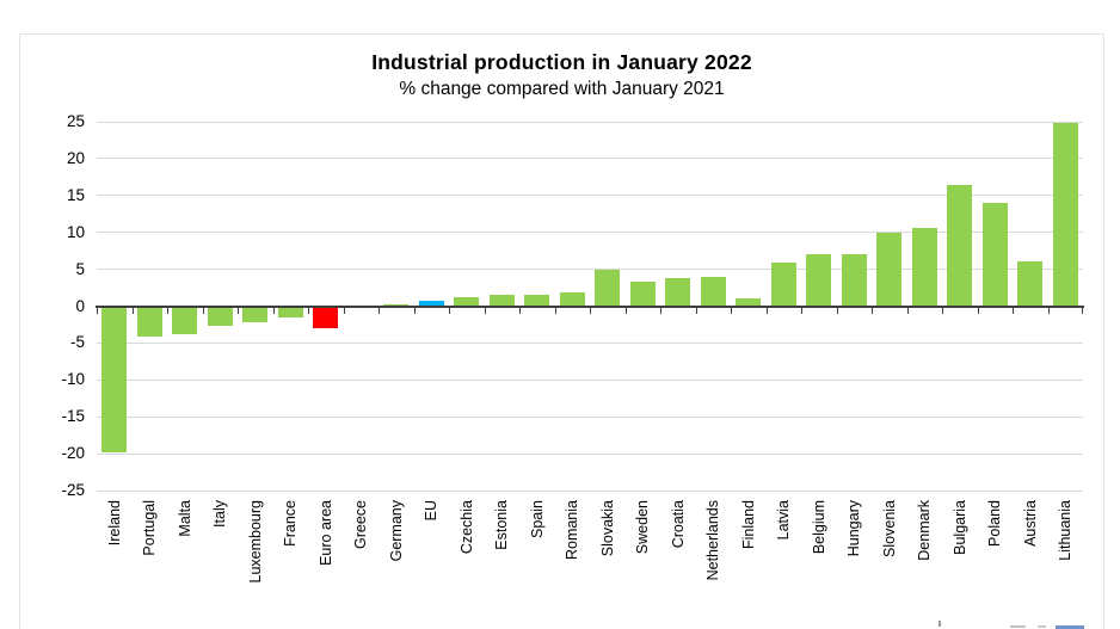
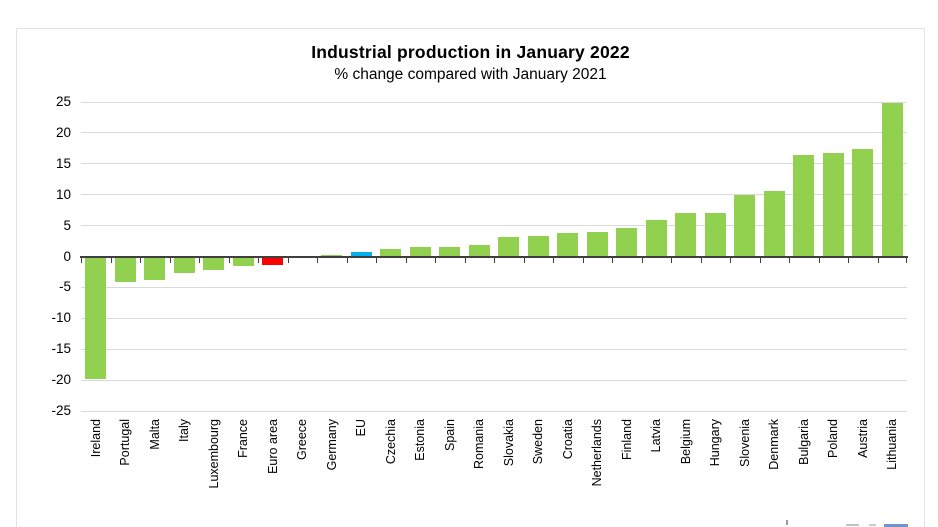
Euro area: -3 -> -1
Slovakia: 5 -> 3
Finland: 1 -> 5
Poland: 14 -> 17
Austria: 6 -> 17
